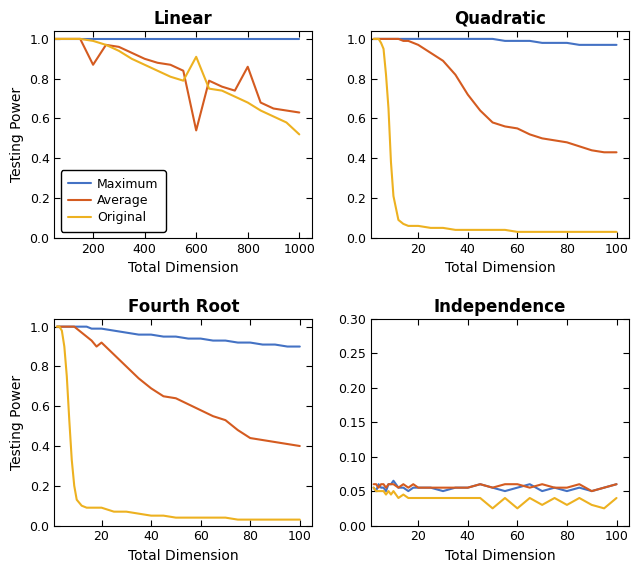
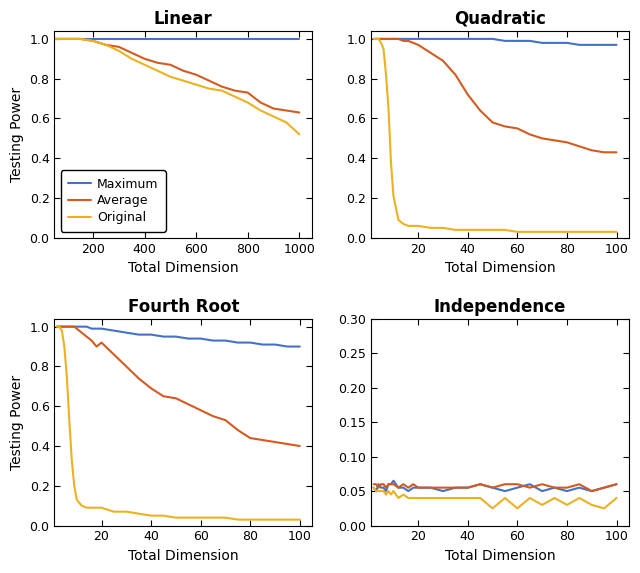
Linear/Average/200: 0.87 -> 0.99
Linear/Average/600: 0.54 -> 0.82
Linear/Original/600: 0.91 -> 0.77
Linear/Average/800: 0.86 -> 0.73
